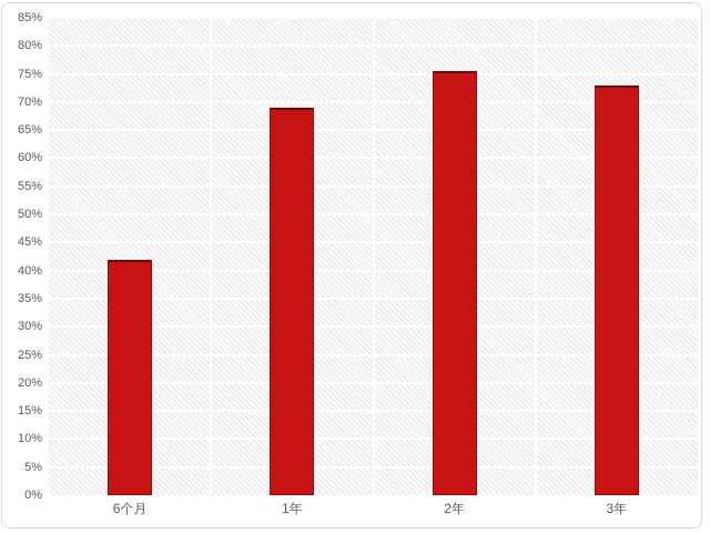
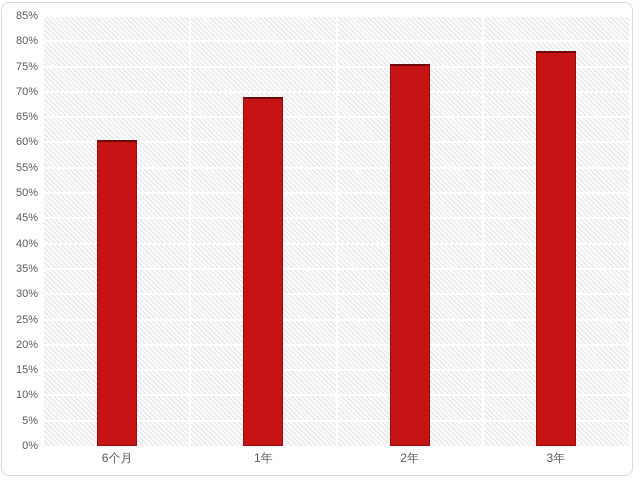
6个月: 42% -> 60%
3年: 73% -> 78%
